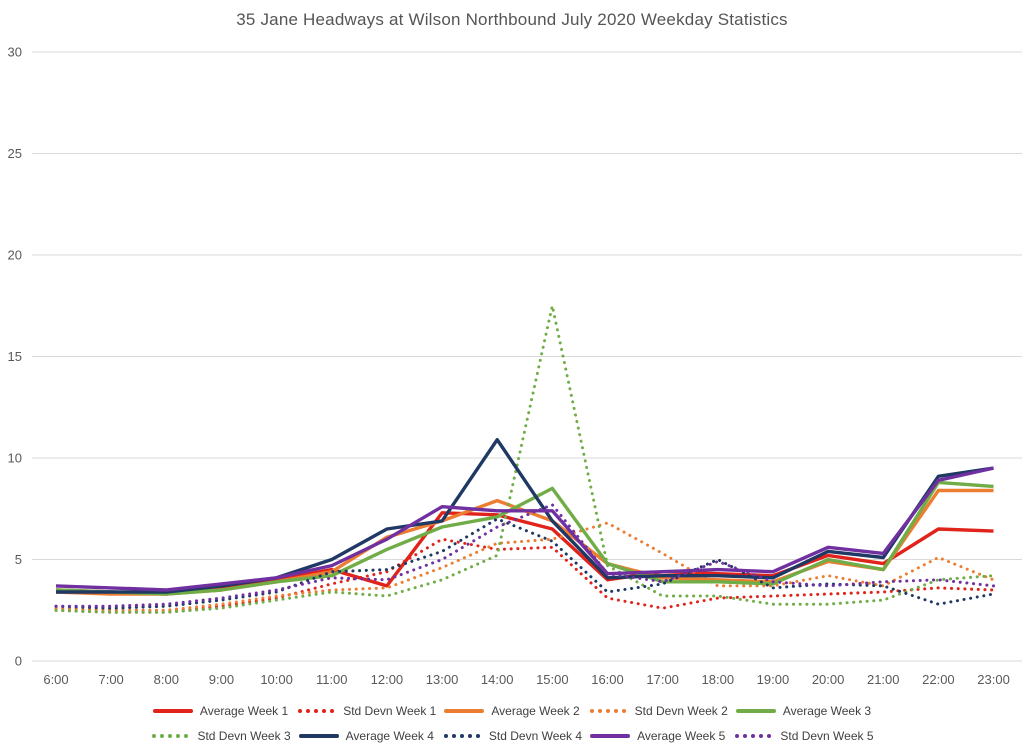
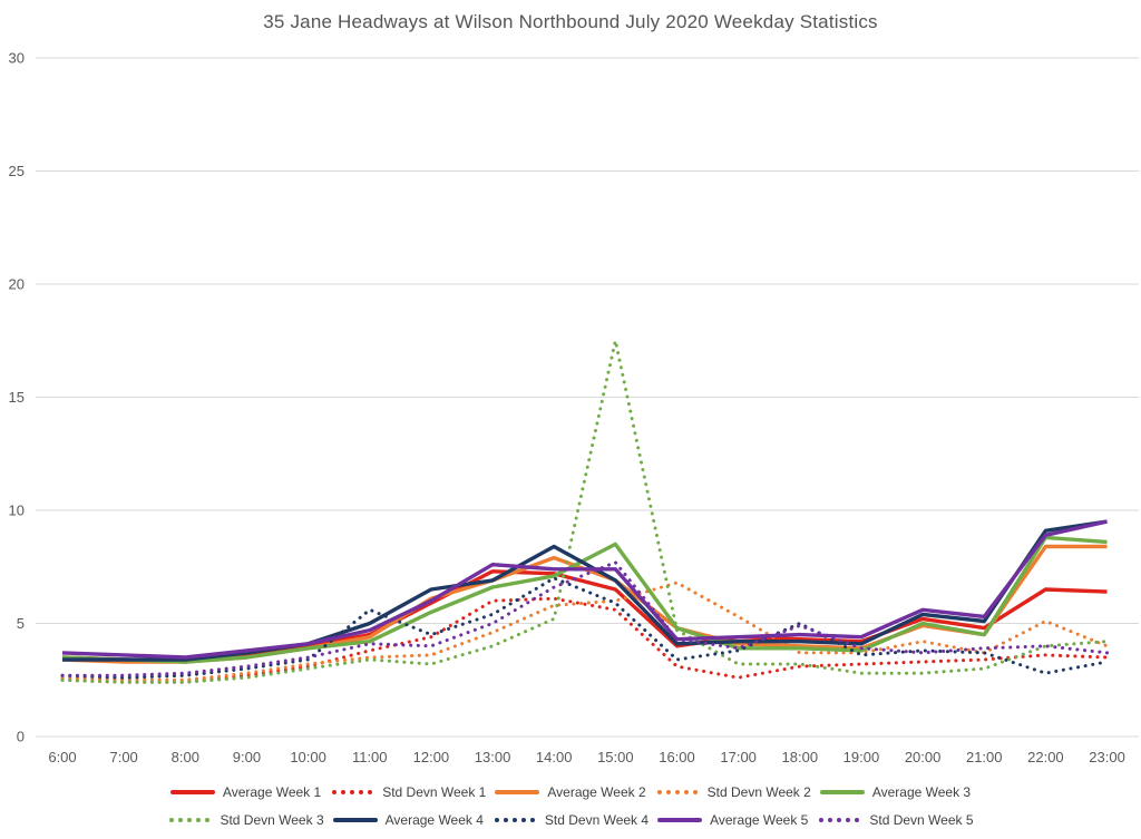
Std Devn Week 4/11:00: 4.4 -> 5.6
Average Week 1/12:00: 3.7 -> 5.9
Std Devn Week 1/14:00: 5.5 -> 6.1
Average Week 4/14:00: 10.9 -> 8.4
